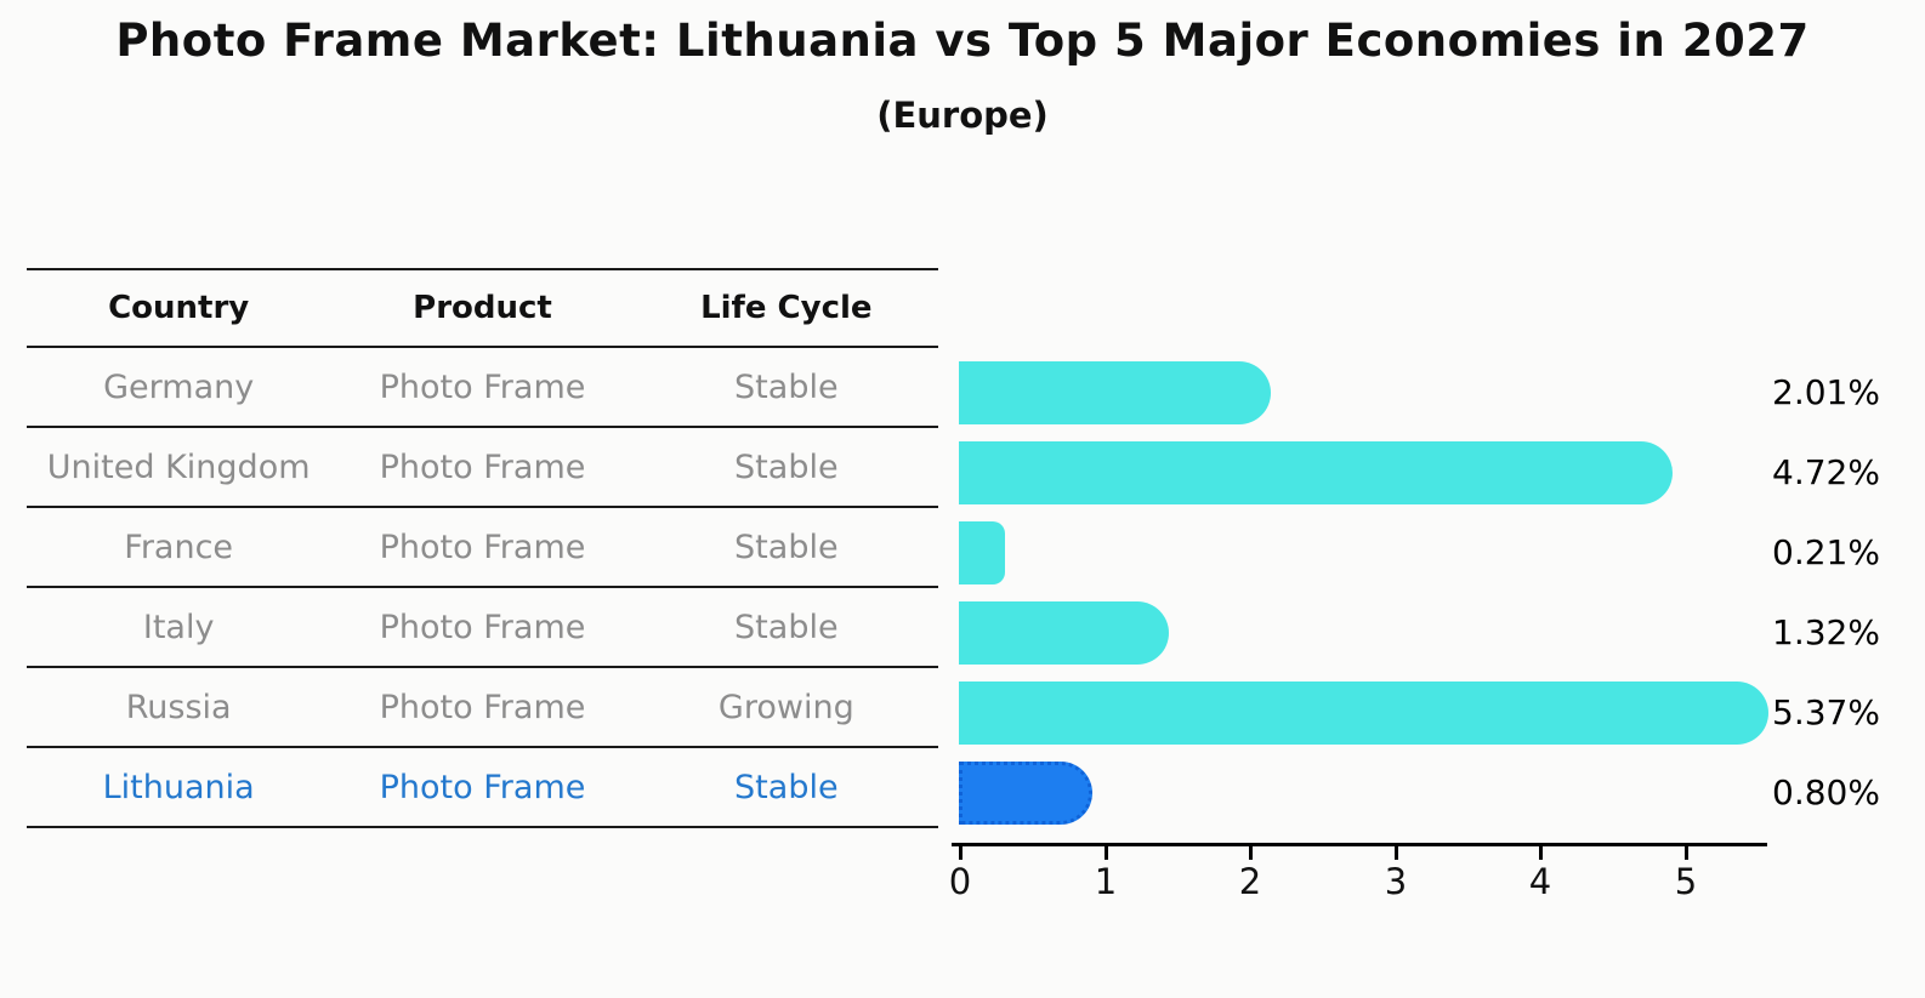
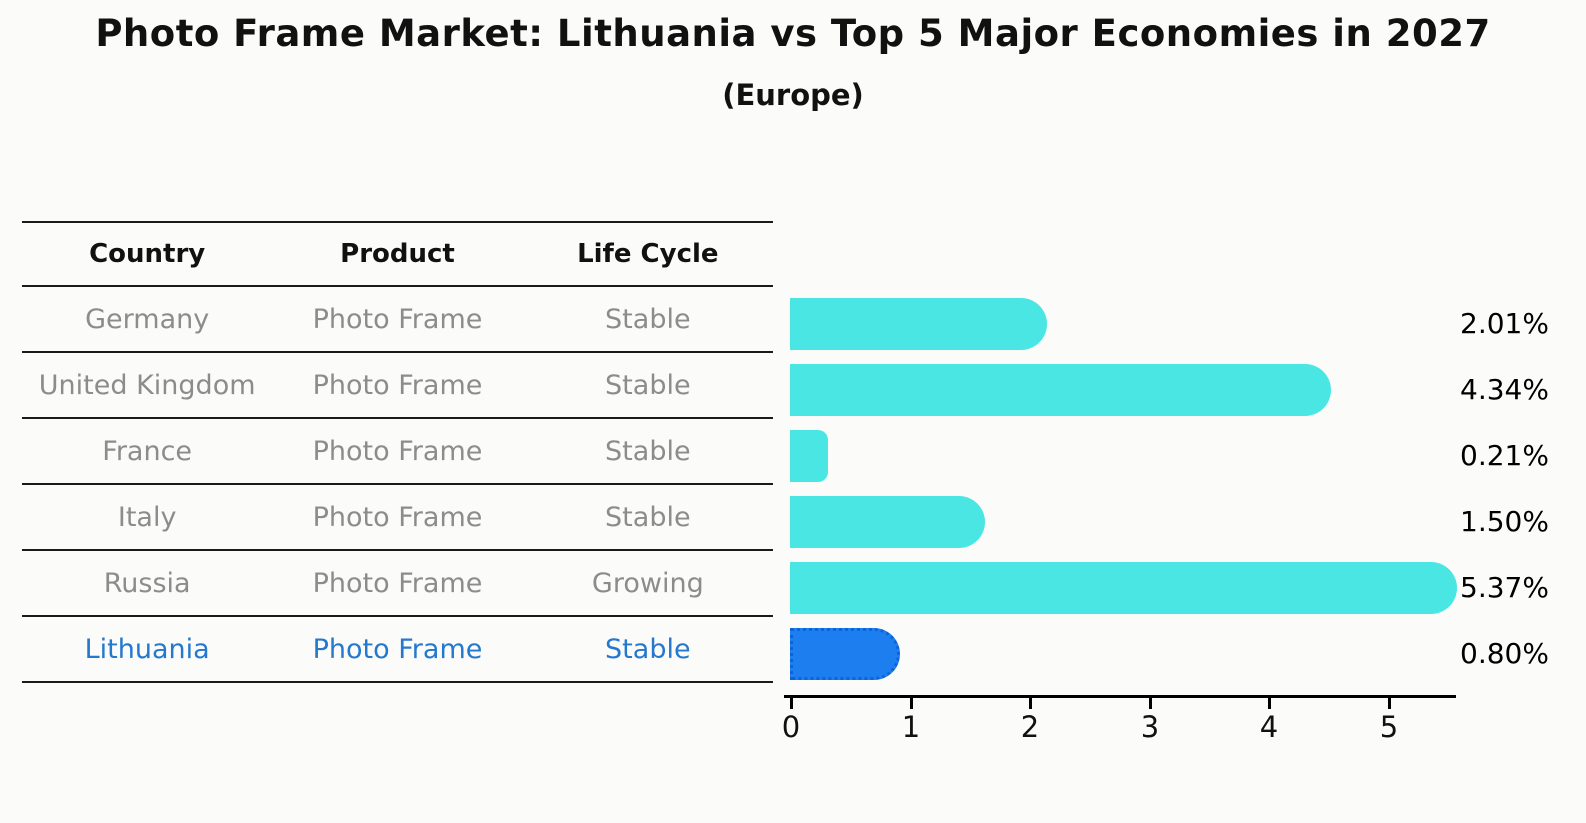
United Kingdom: 4.72% -> 4.34%
Italy: 1.32% -> 1.50%
